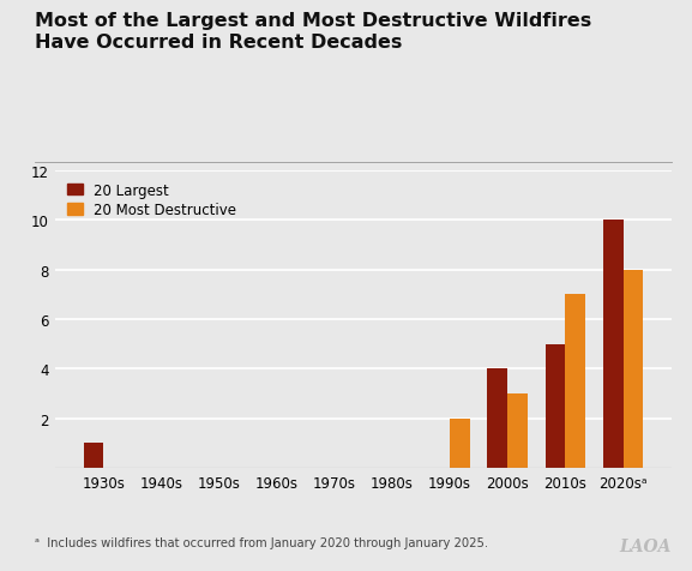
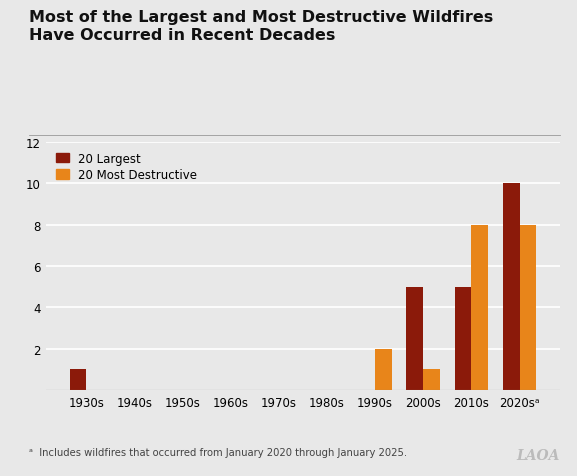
20 Largest/2000s: 4 -> 5
20 Most Destructive/2000s: 3 -> 1
20 Most Destructive/2010s: 7 -> 8
